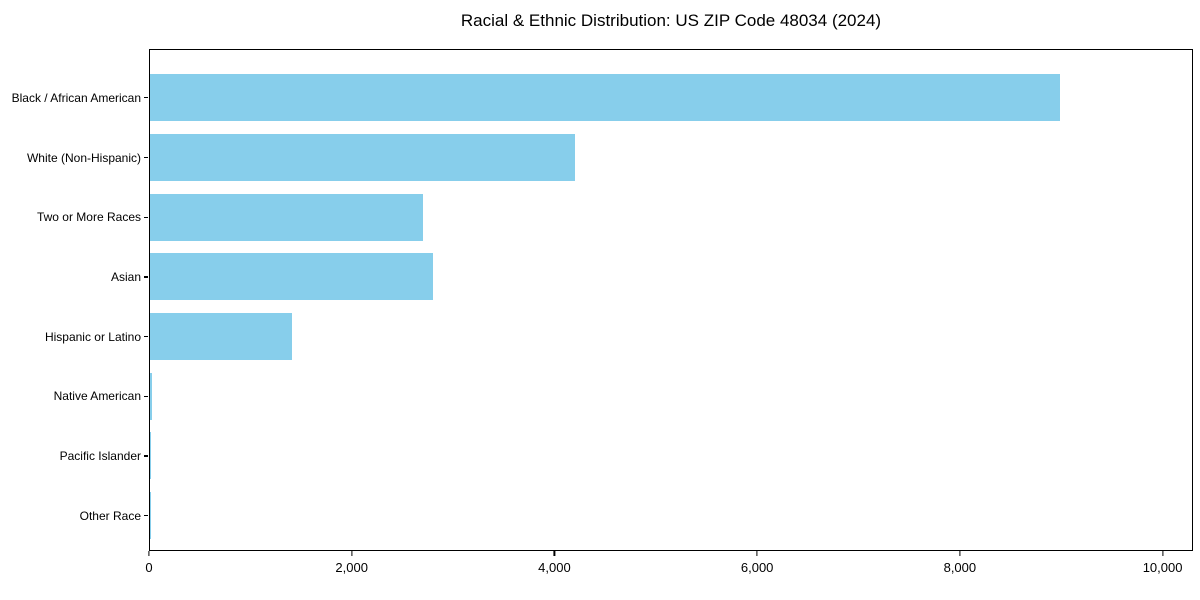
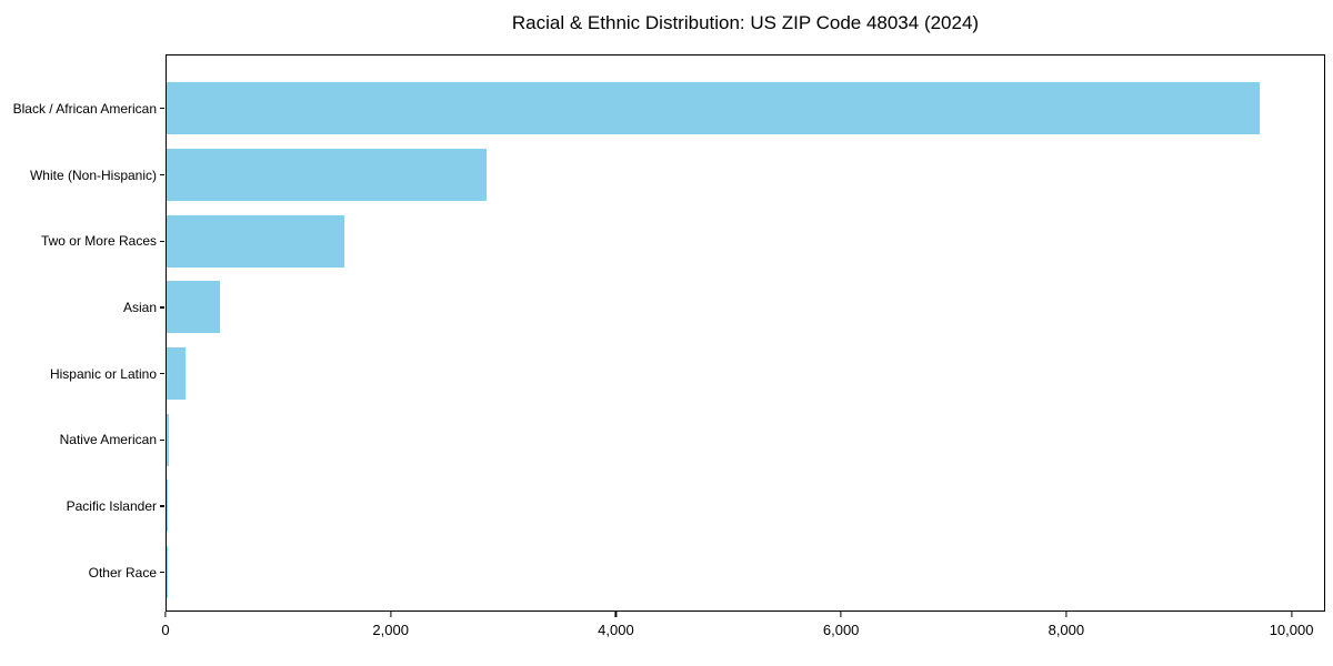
Black / African American: 9000 -> 9700
White (Non-Hispanic): 4200 -> 2800
Two or More Races: 2700 -> 1600
Asian: 2800 -> 500
Hispanic or Latino: 1400 -> 200
